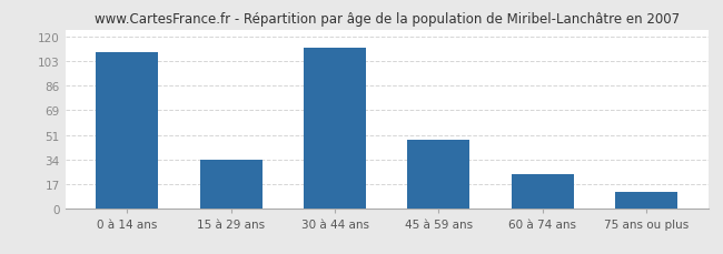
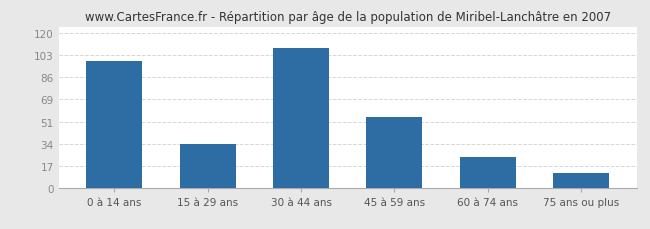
0 à 14 ans: 109 -> 98
30 à 44 ans: 112 -> 108
45 à 59 ans: 48 -> 55
